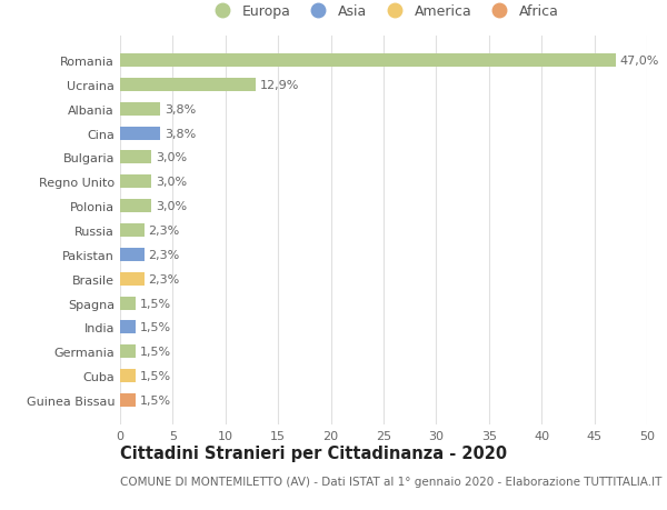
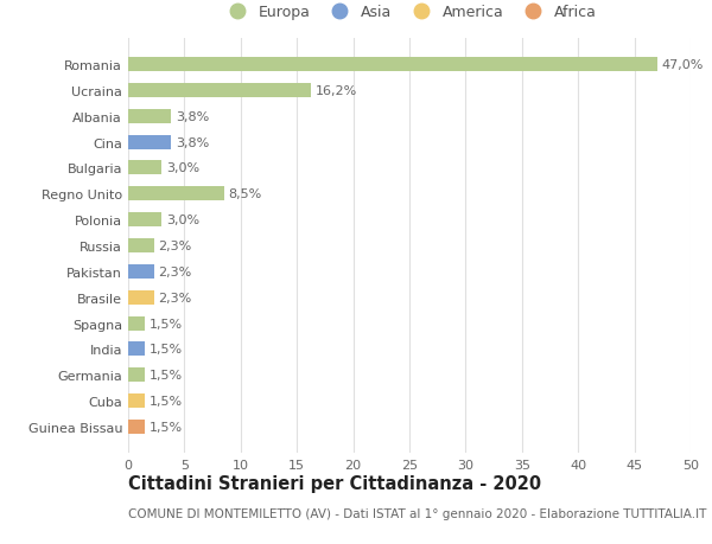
Ucraina: 12,9% -> 16,2%
Regno Unito: 3,0% -> 8,5%
